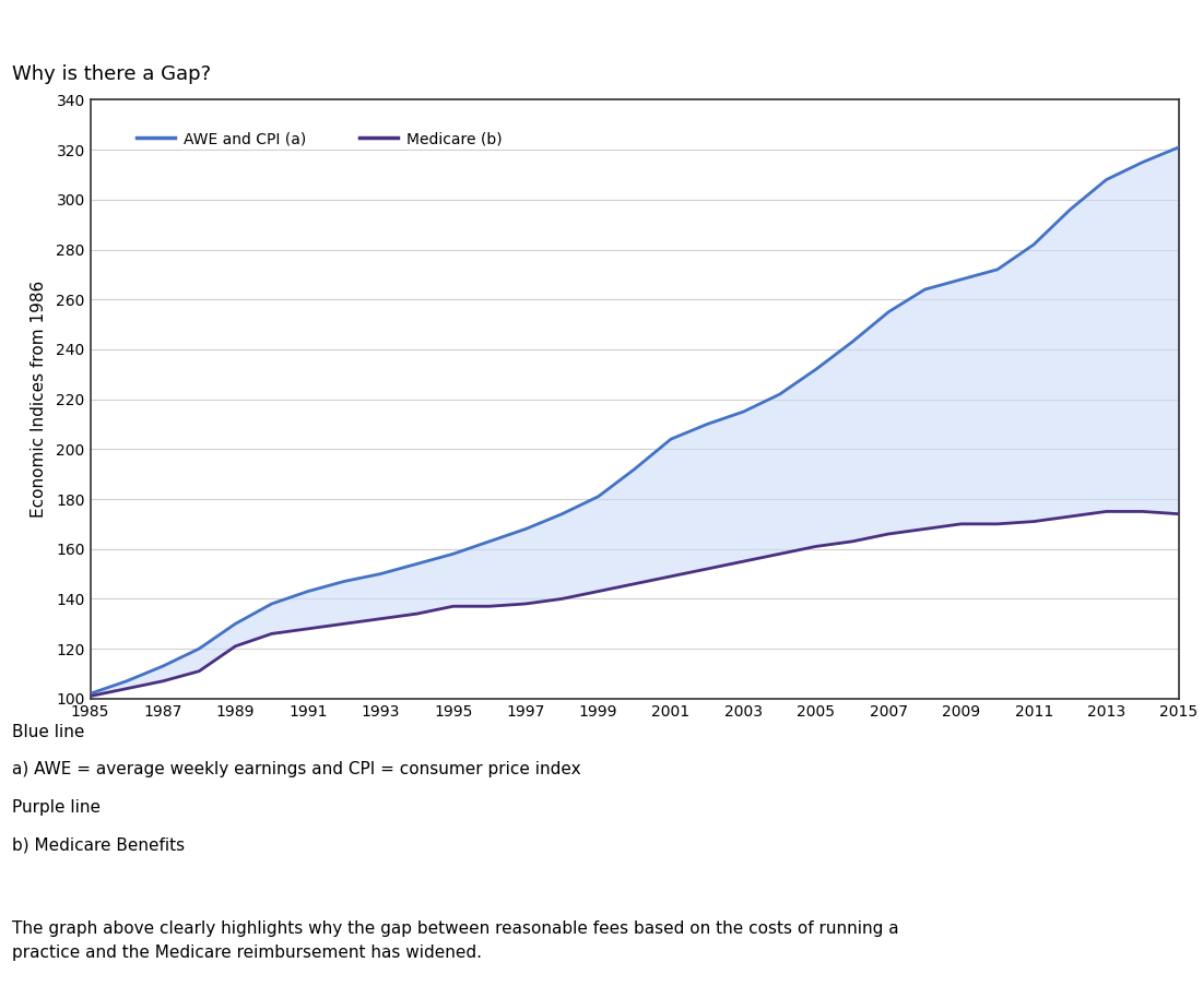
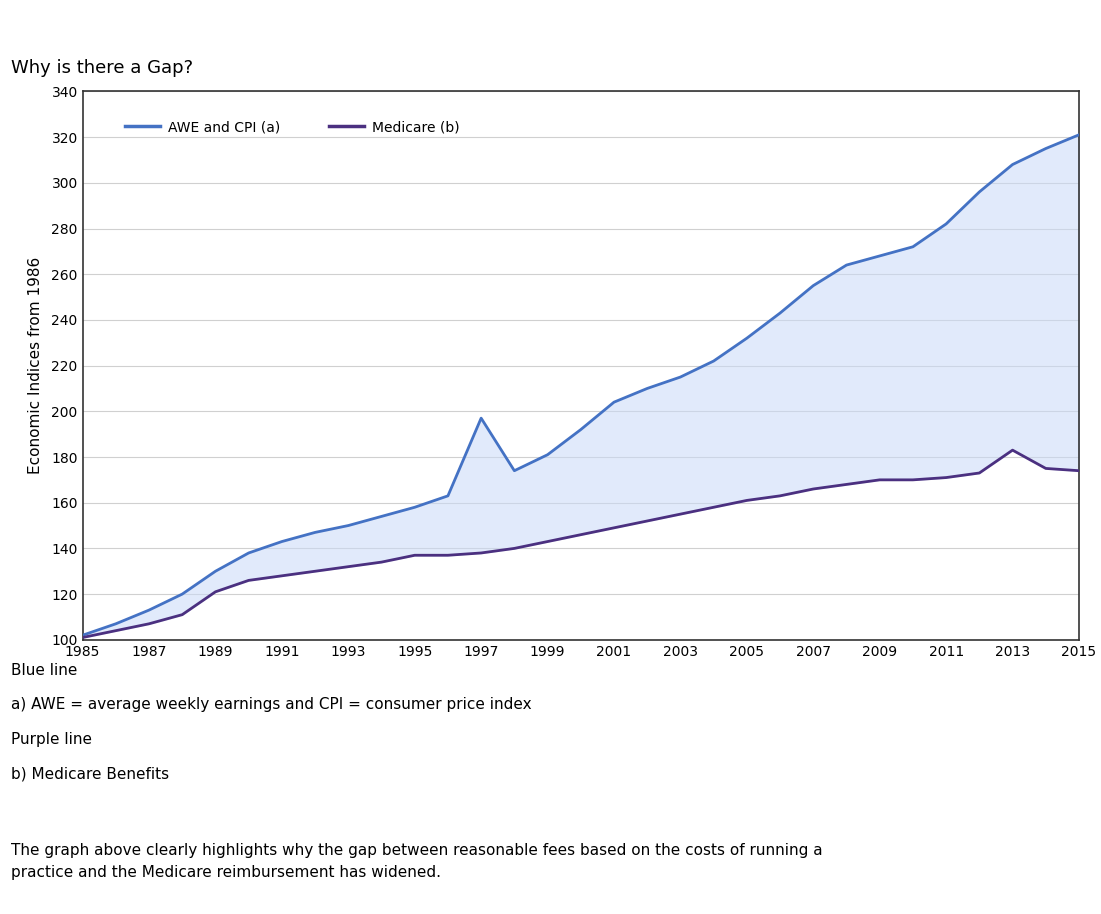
AWE and CPI (a)/1997: 168 -> 197
Medicare (b)/2013: 175 -> 183
